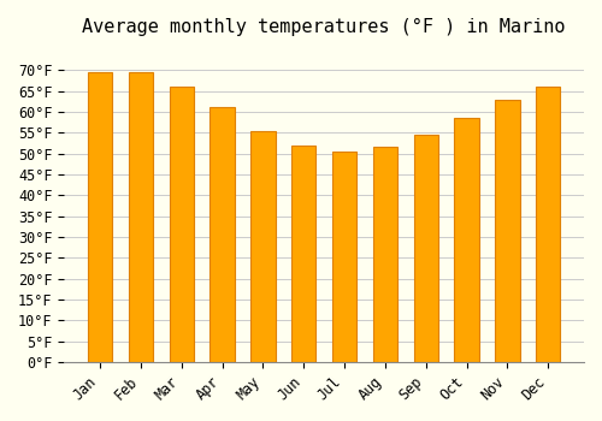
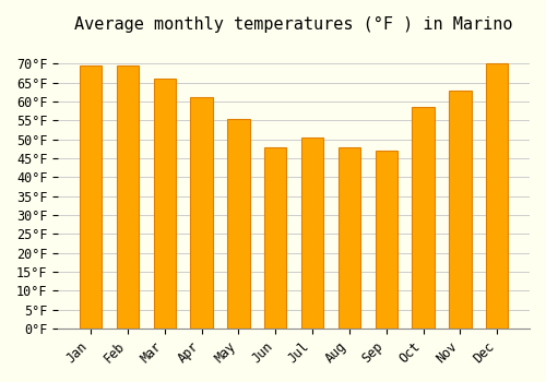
Jun: 52.0°F -> 48.0°F
Aug: 51.5°F -> 48.0°F
Sep: 54.5°F -> 47.0°F
Dec: 66.0°F -> 70.0°F
